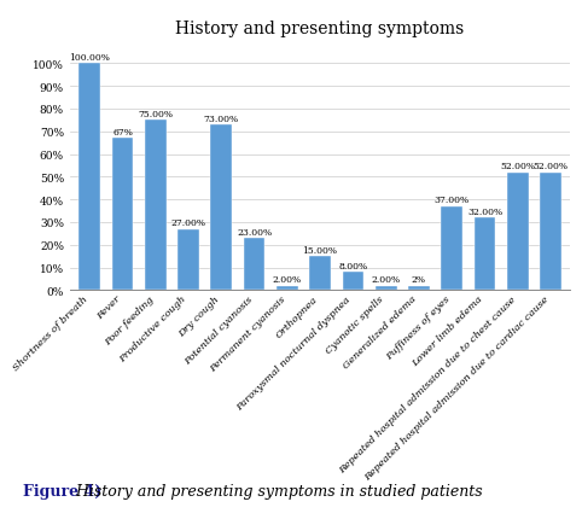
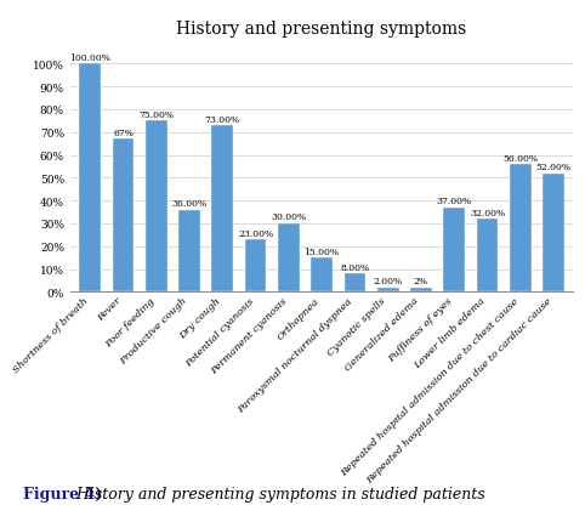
Productive cough: 27.00% -> 36.00%
Permanent cyanosis: 2.00% -> 30.00%
Repeated hospital admission due to chest cause: 52.00% -> 56.00%
